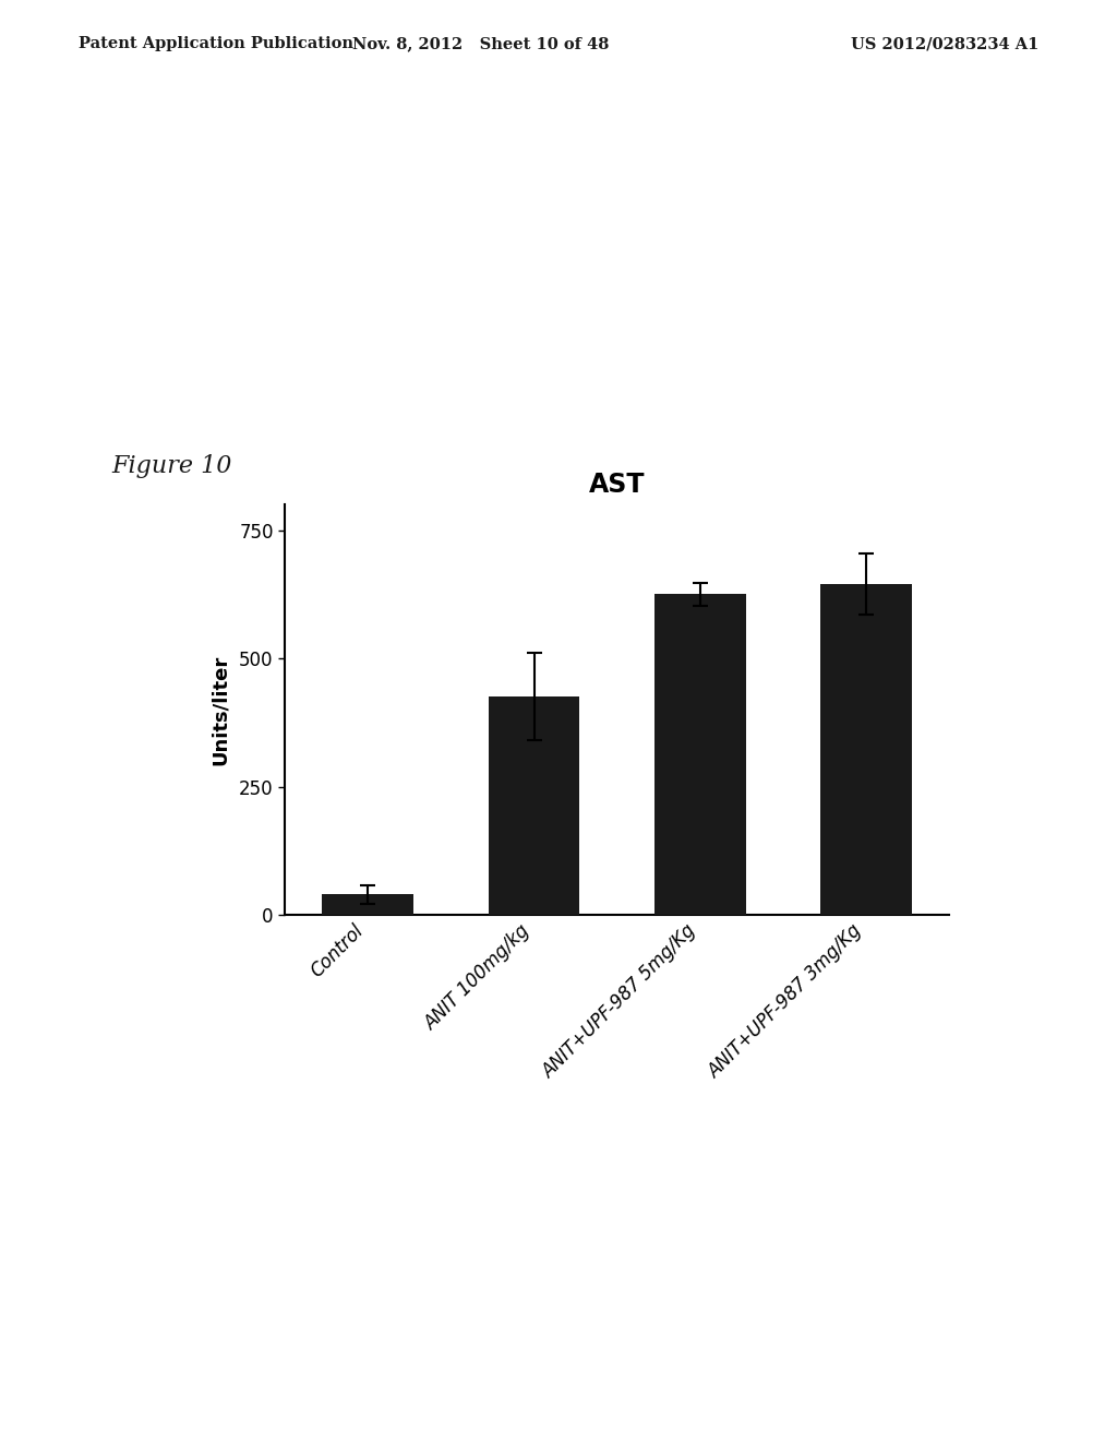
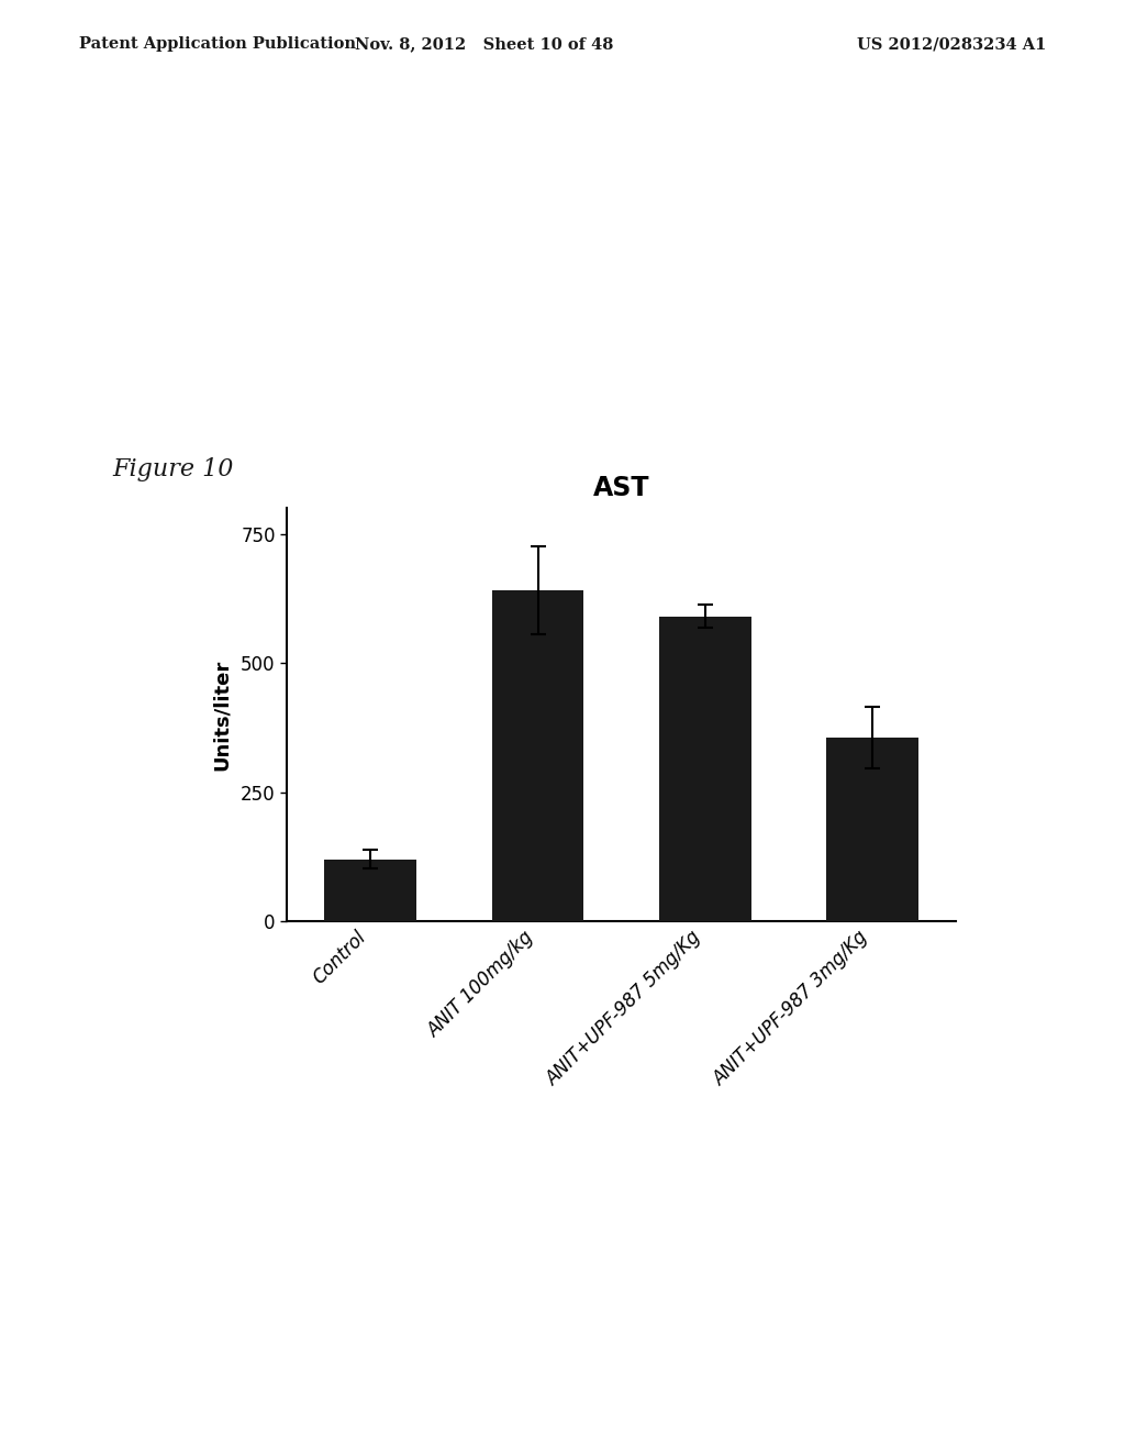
Control: 40 -> 120
ANIT 100mg/kg: 425 -> 640
ANIT+UPF-987 5mg/Kg: 625 -> 590
ANIT+UPF-987 3mg/Kg: 645 -> 355
